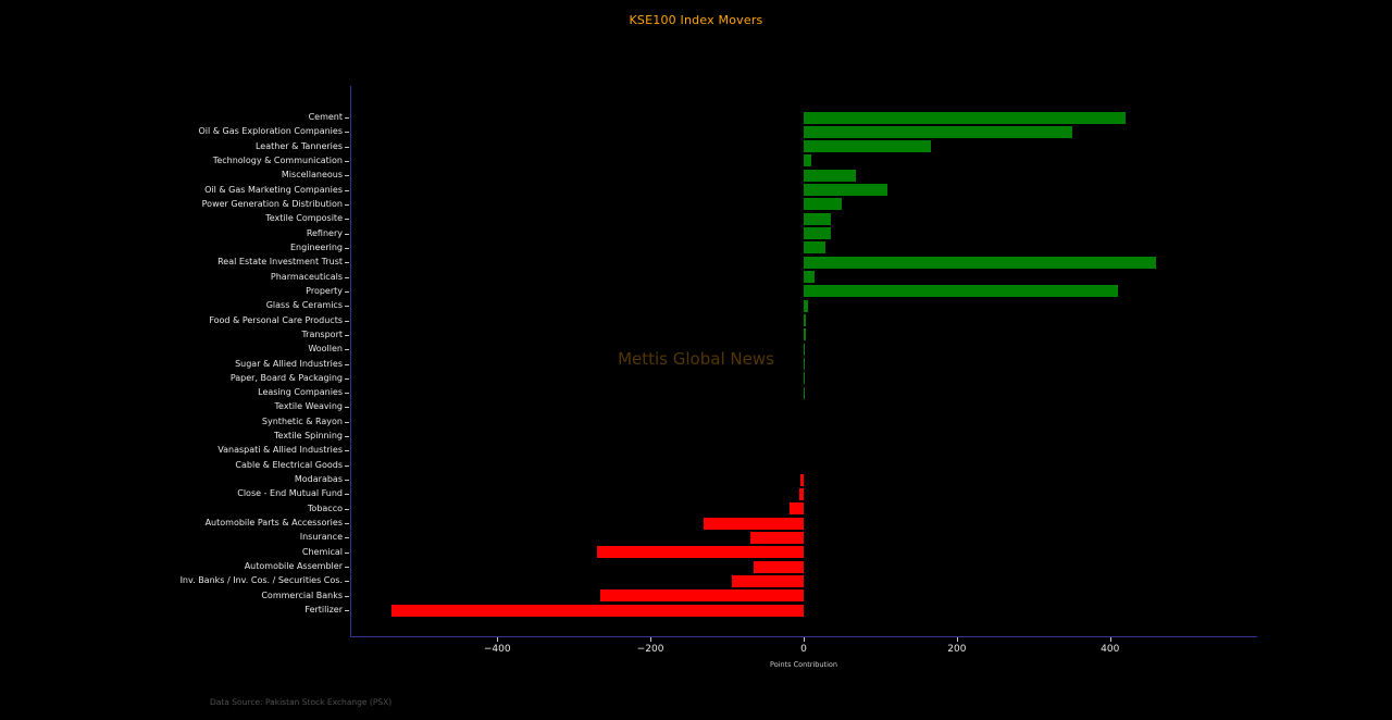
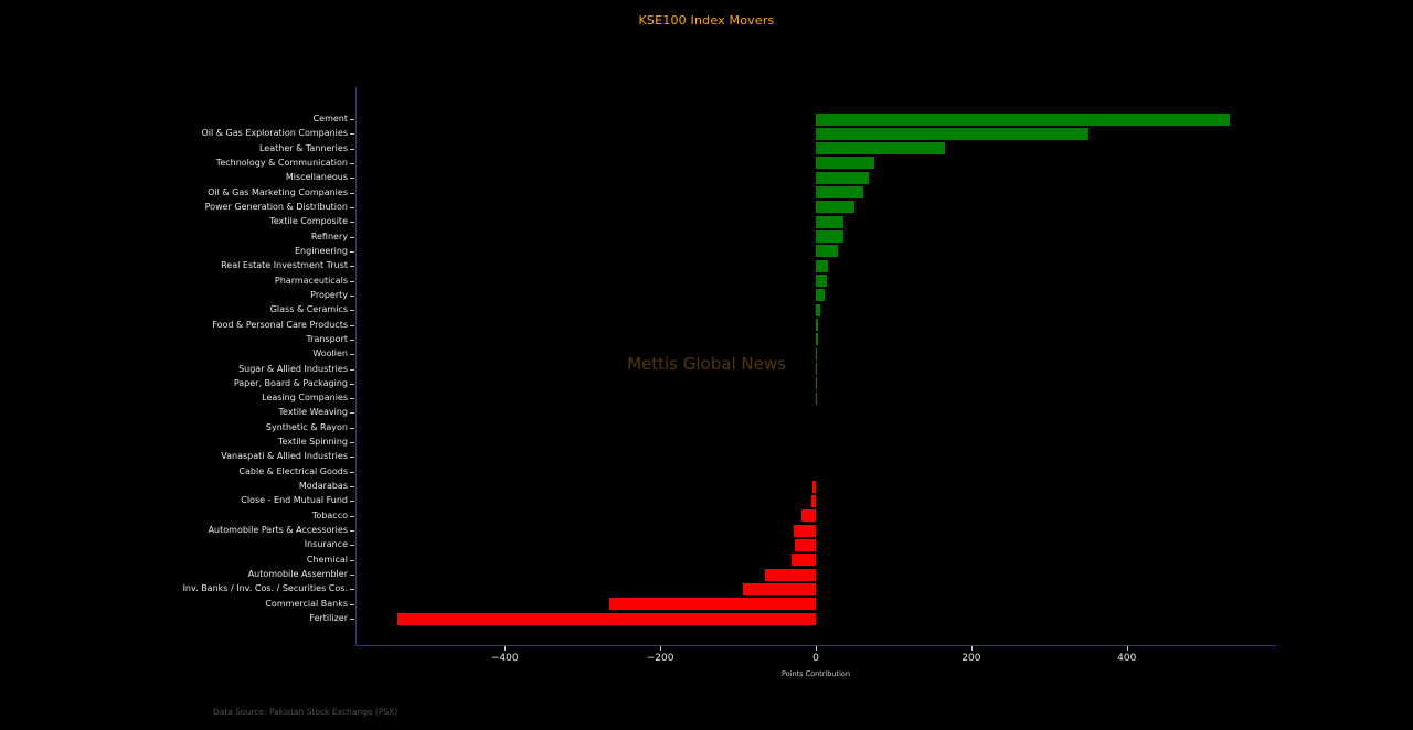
Cement: 420 -> 530
Technology & Communication: 10 -> 80
Oil & Gas Marketing Companies: 110 -> 60
Real Estate Investment Trust: 460 -> 20
Property: 410 -> 10
Automobile Parts & Accessories: -130 -> -30
Insurance: -70 -> -30
Chemical: -270 -> -30
